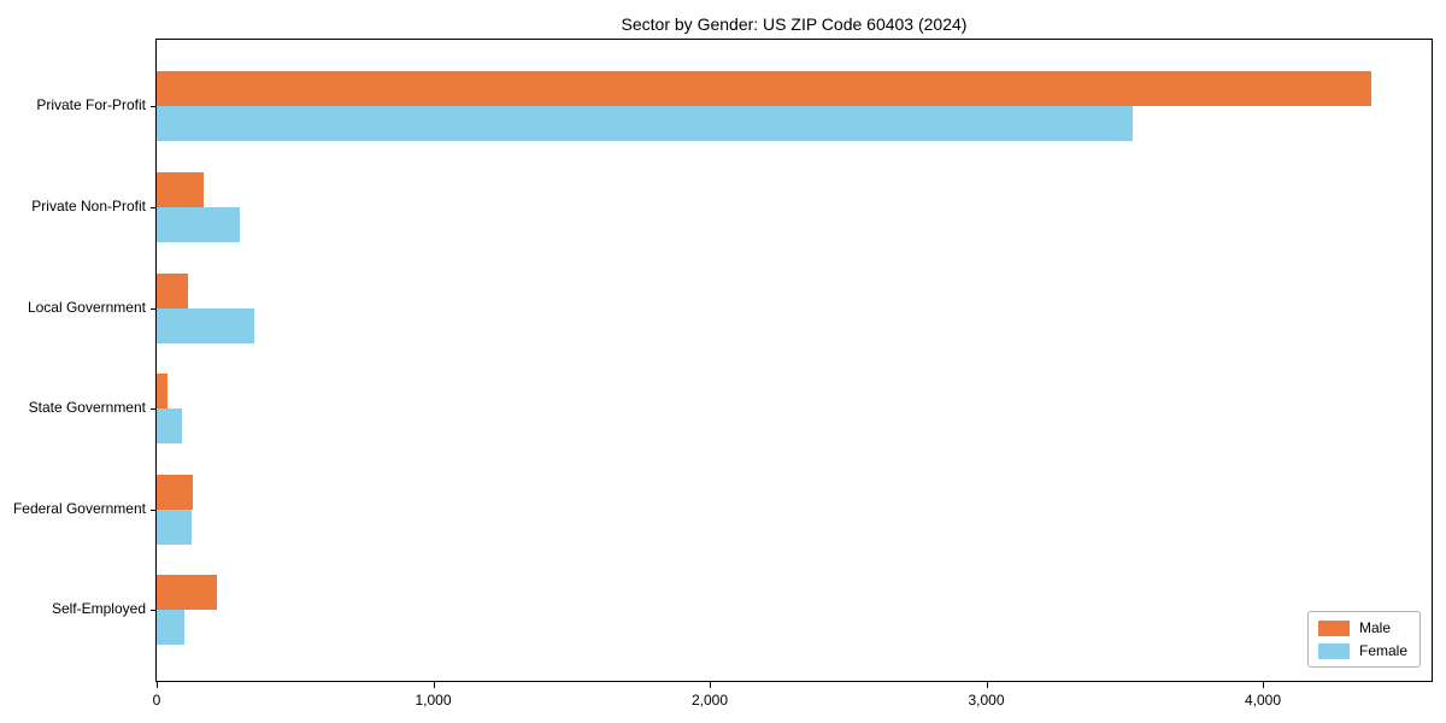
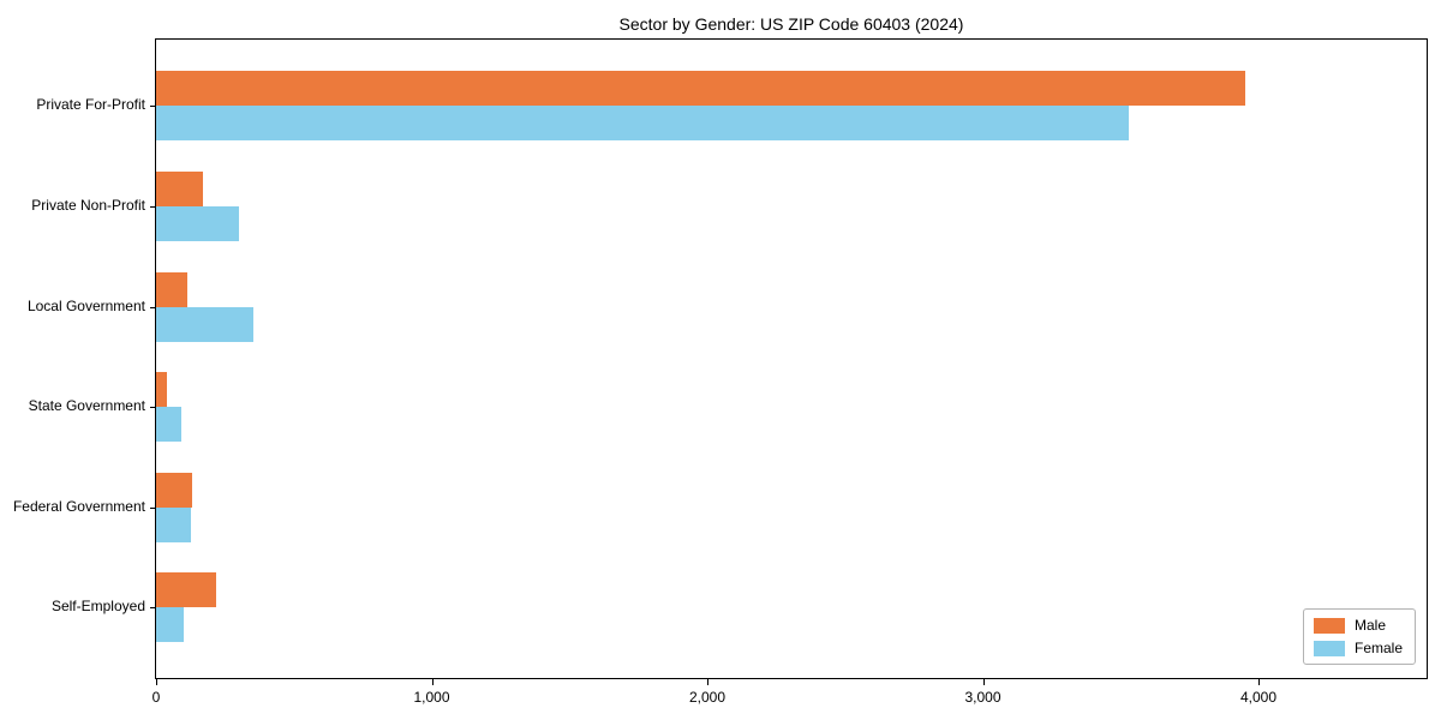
Male/Private For-Profit: 4390 -> 3950
